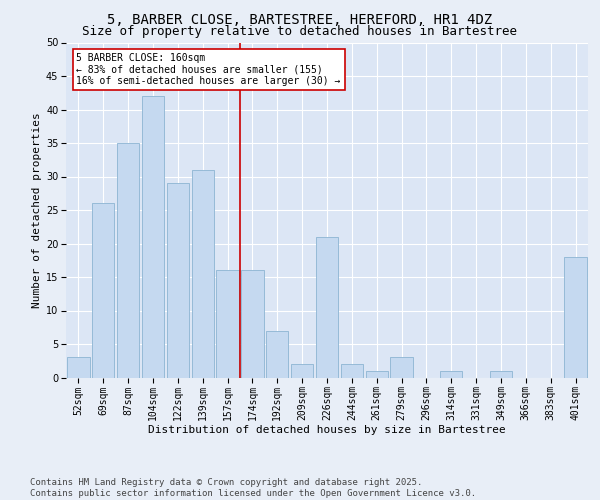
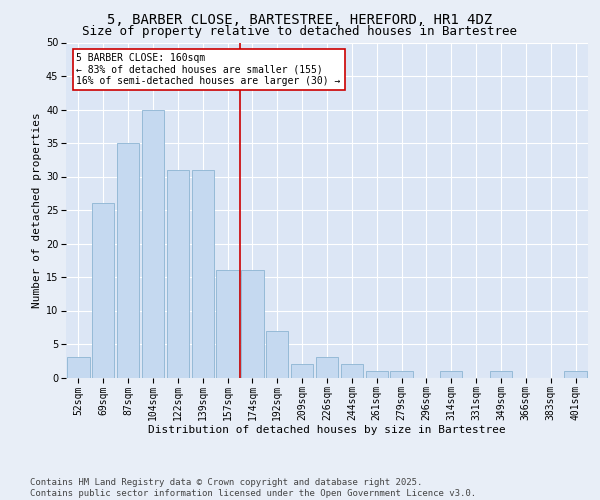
104sqm: 42 -> 40
122sqm: 29 -> 31
226sqm: 21 -> 3
279sqm: 3 -> 1
401sqm: 18 -> 1
